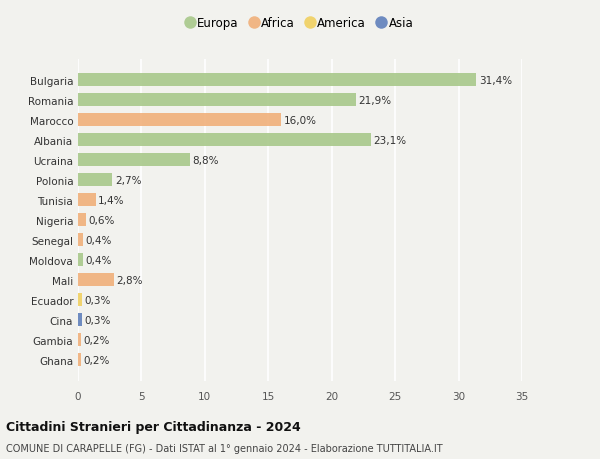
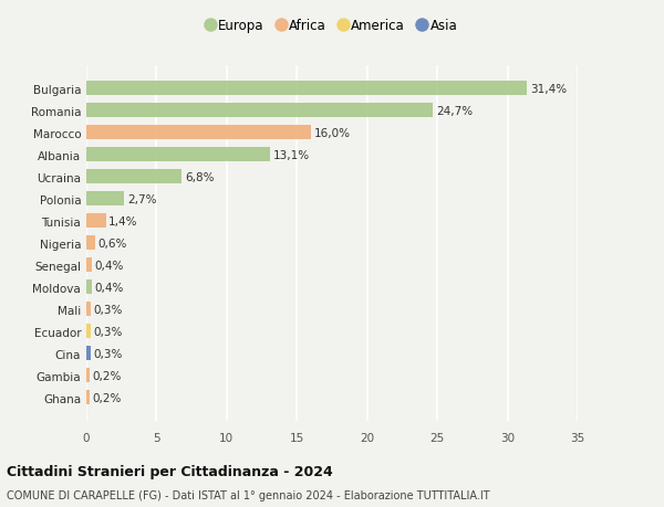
Romania: 21,9% -> 24,7%
Albania: 23,1% -> 13,1%
Ucraina: 8,8% -> 6,8%
Mali: 2,8% -> 0,3%
